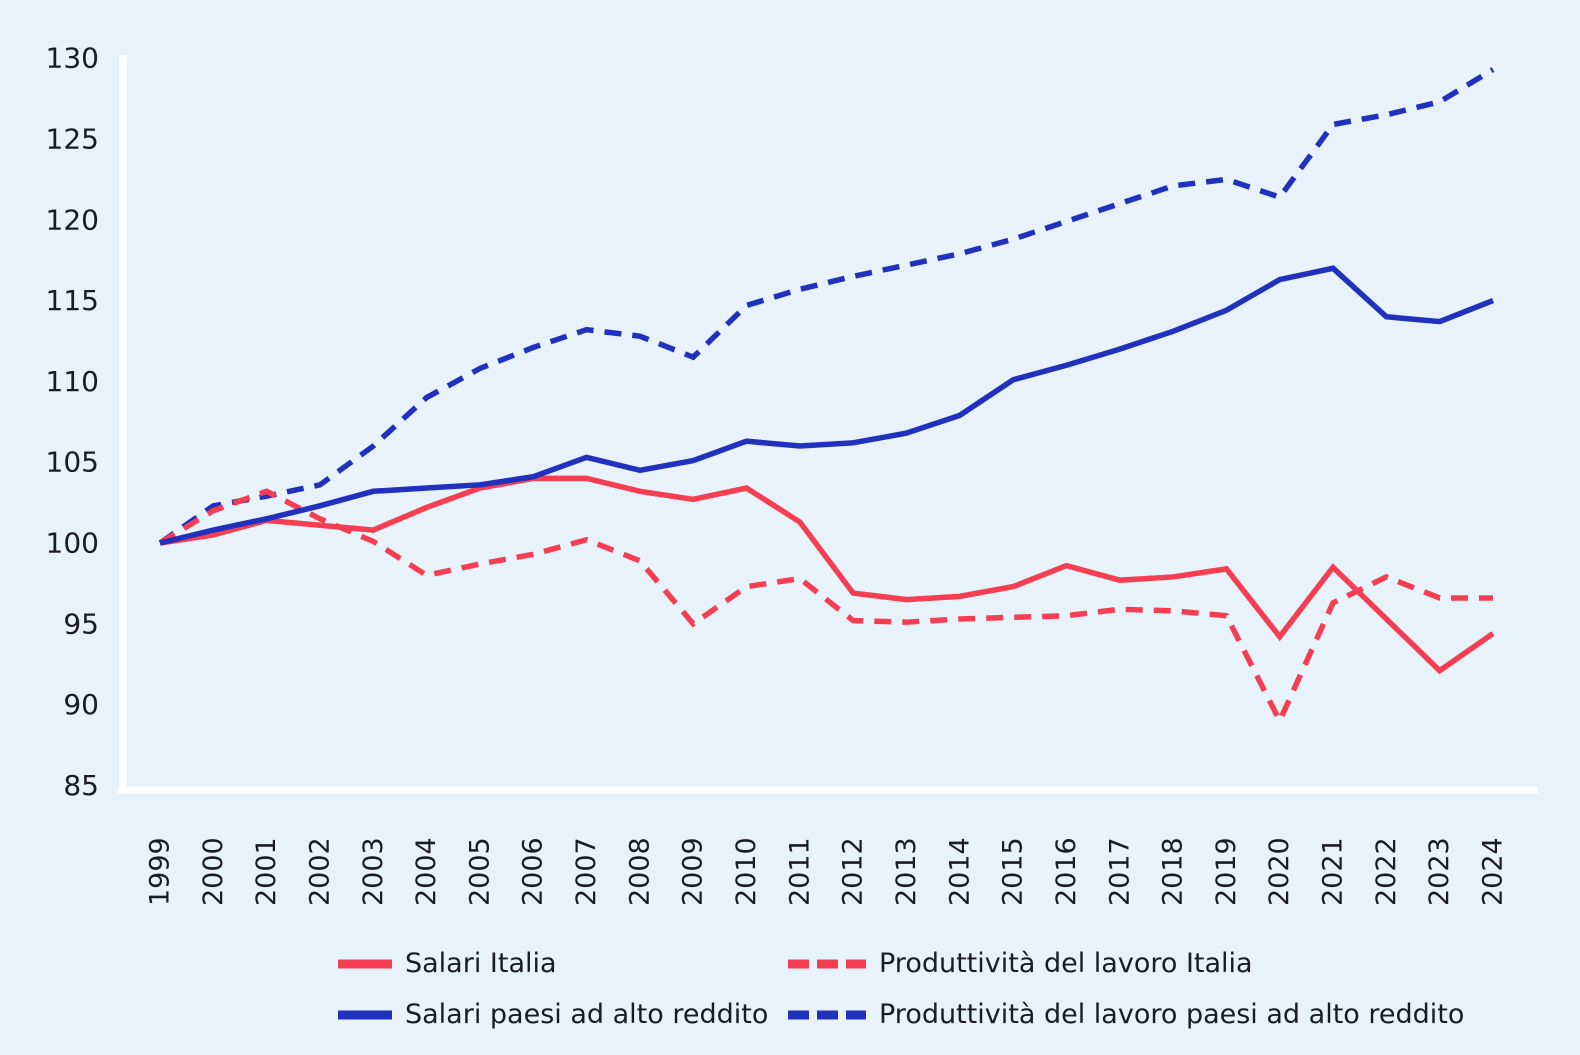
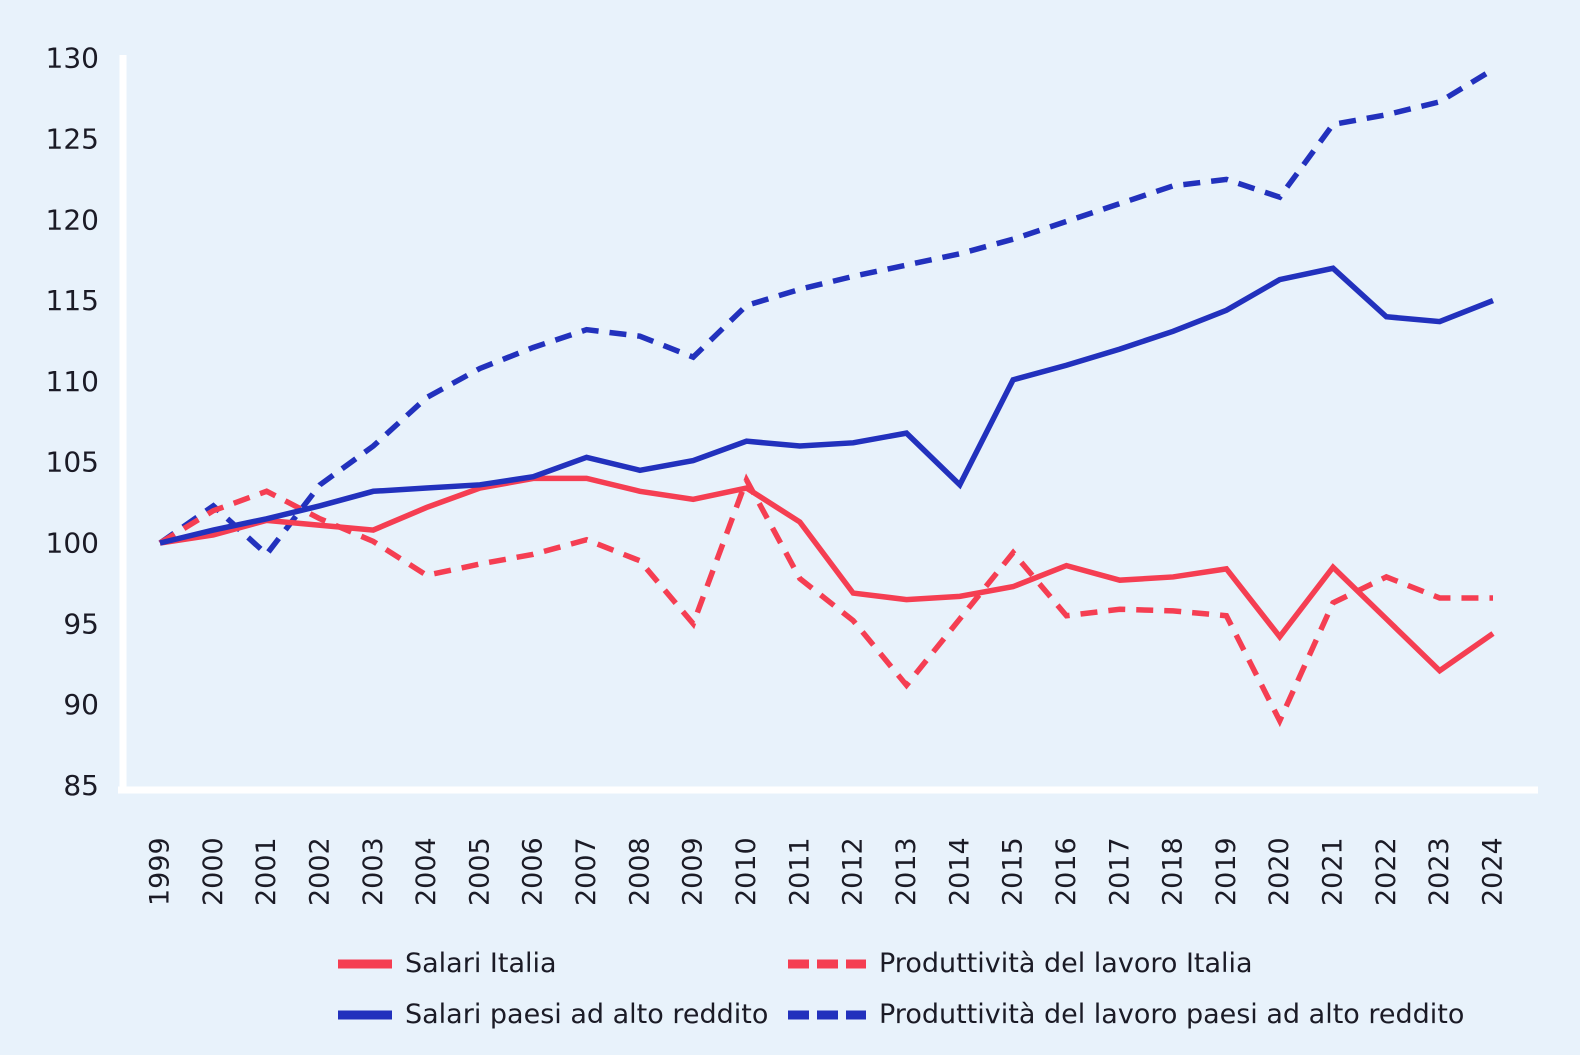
Produttività del lavoro paesi ad alto reddito/2001: 102.9 -> 99.3
Produttività del lavoro Italia/2010: 97.3 -> 103.9
Produttività del lavoro Italia/2013: 95.1 -> 91.2
Salari paesi ad alto reddito/2014: 107.9 -> 103.6
Produttività del lavoro Italia/2015: 95.4 -> 99.4
